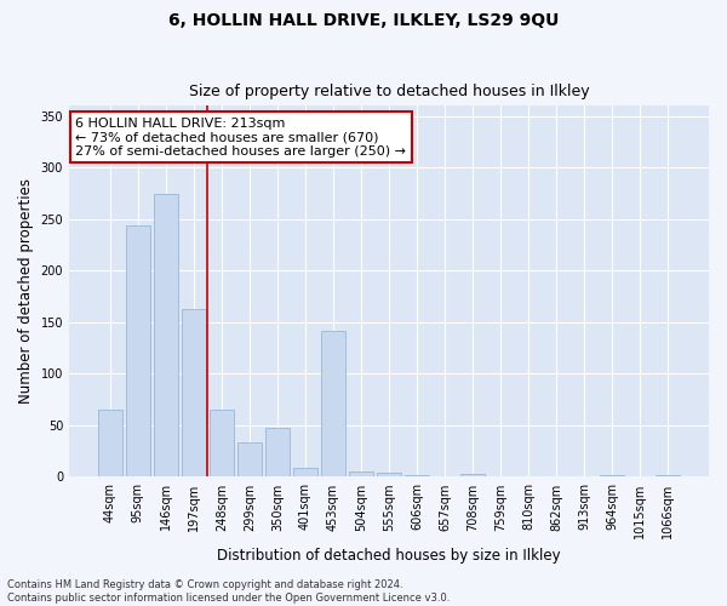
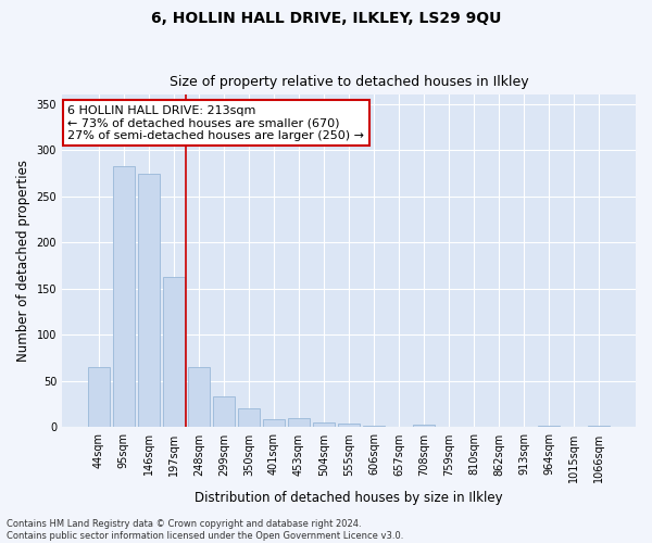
95sqm: 244 -> 283
350sqm: 48 -> 20
453sqm: 142 -> 10
